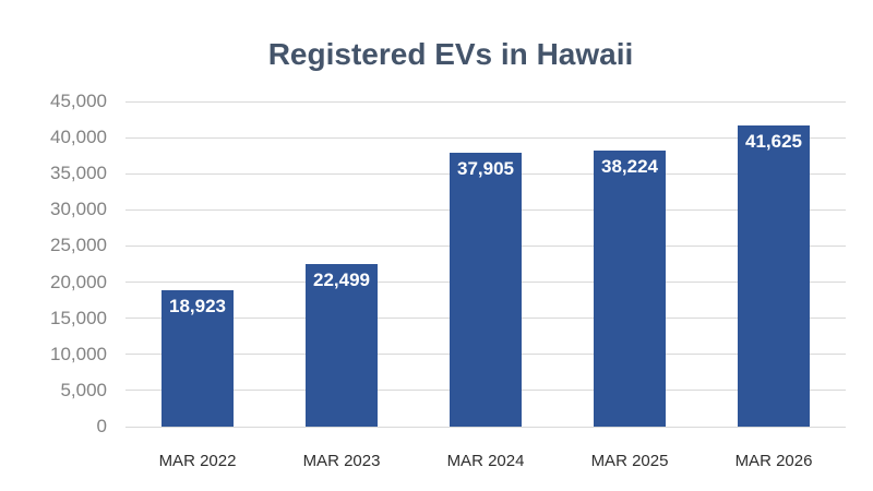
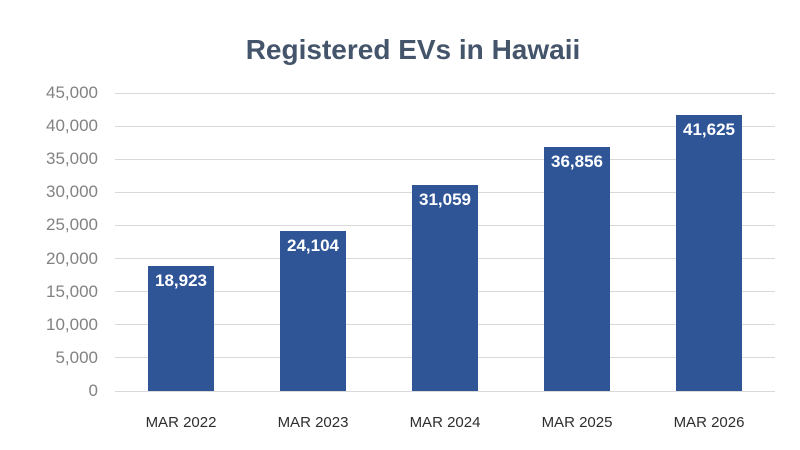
MAR 2023: 22,499 -> 24,104
MAR 2024: 37,905 -> 31,059
MAR 2025: 38,224 -> 36,856
